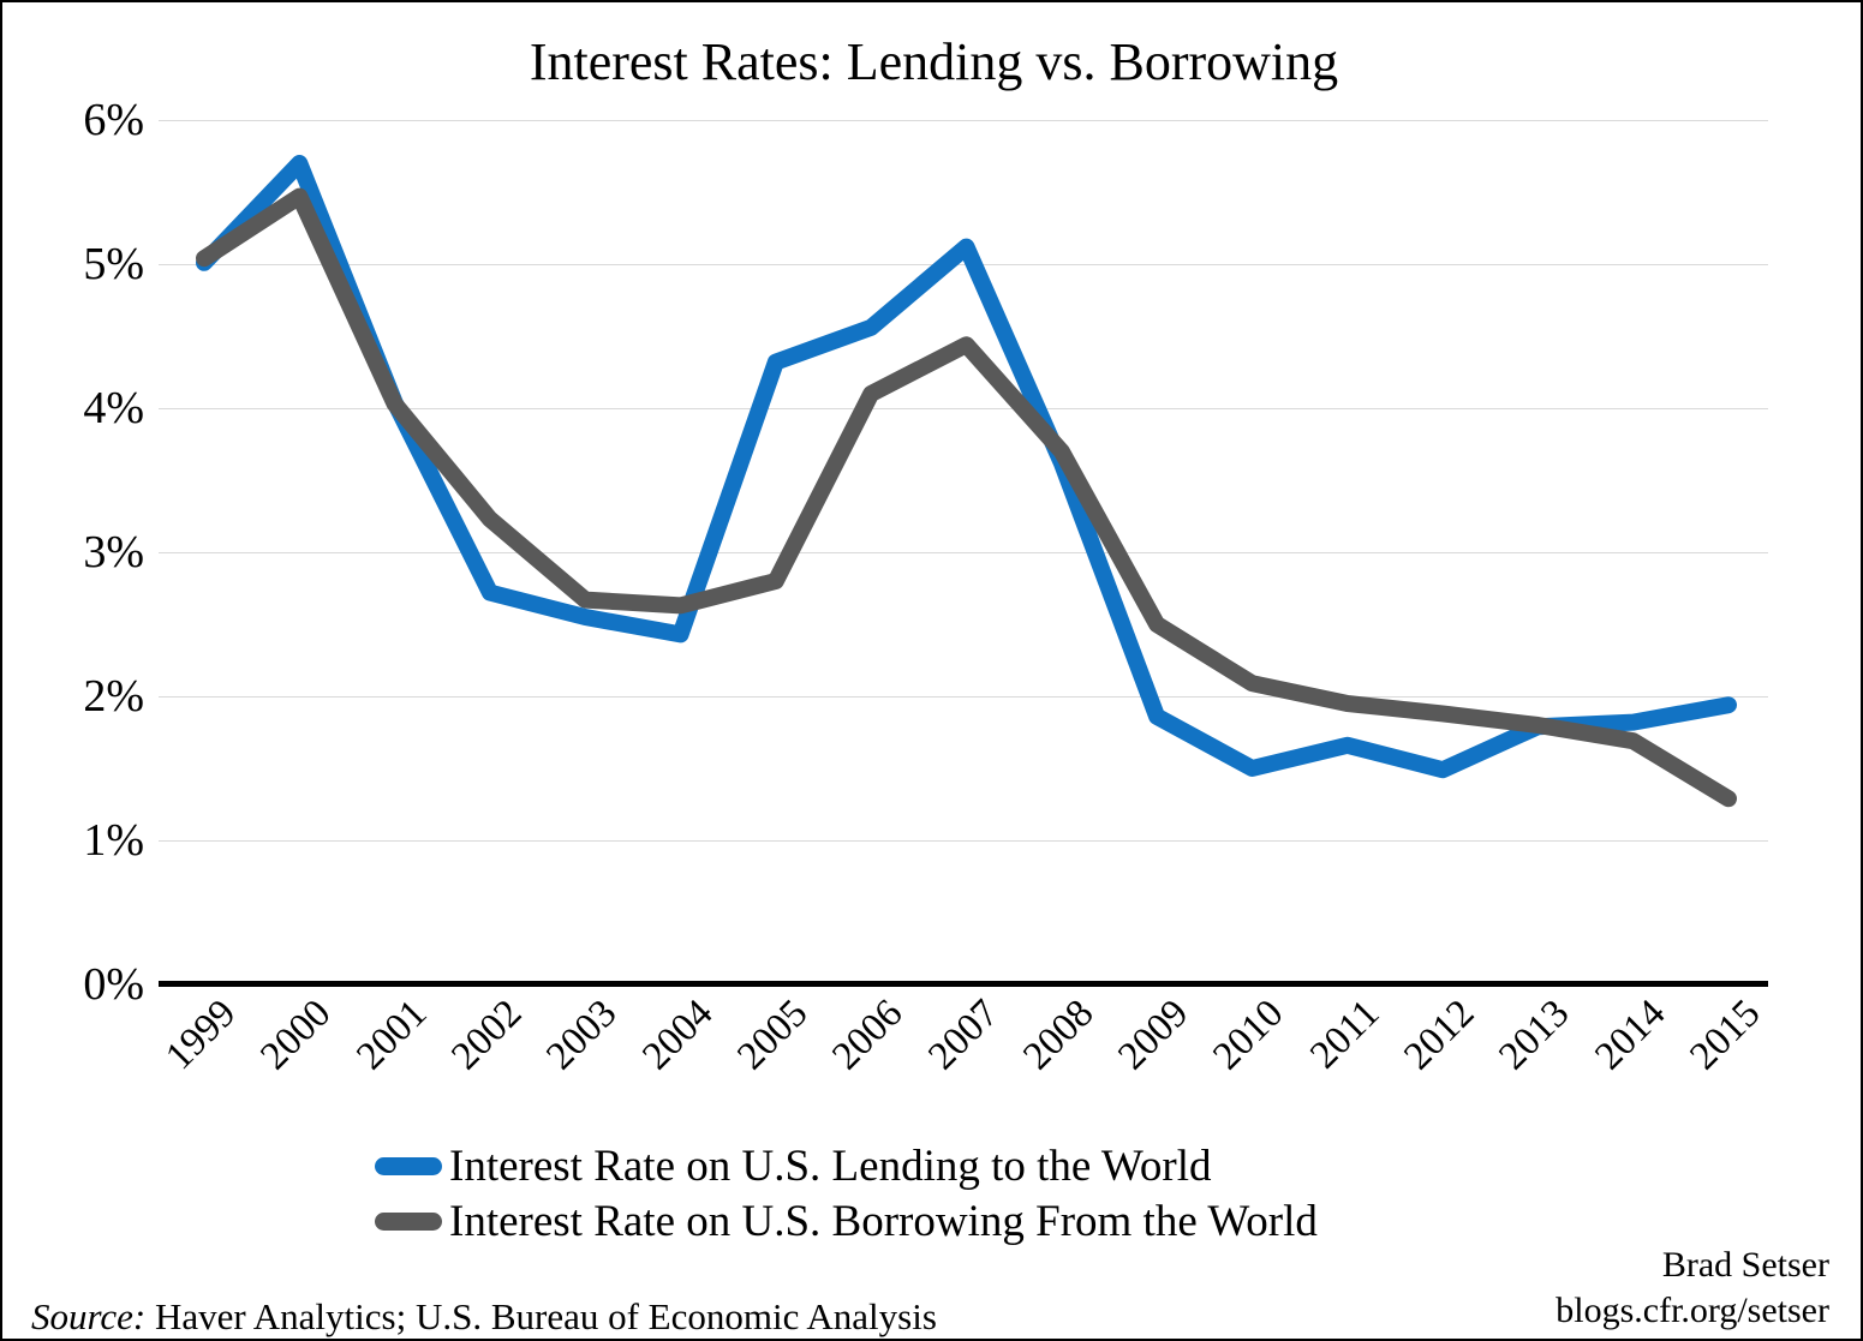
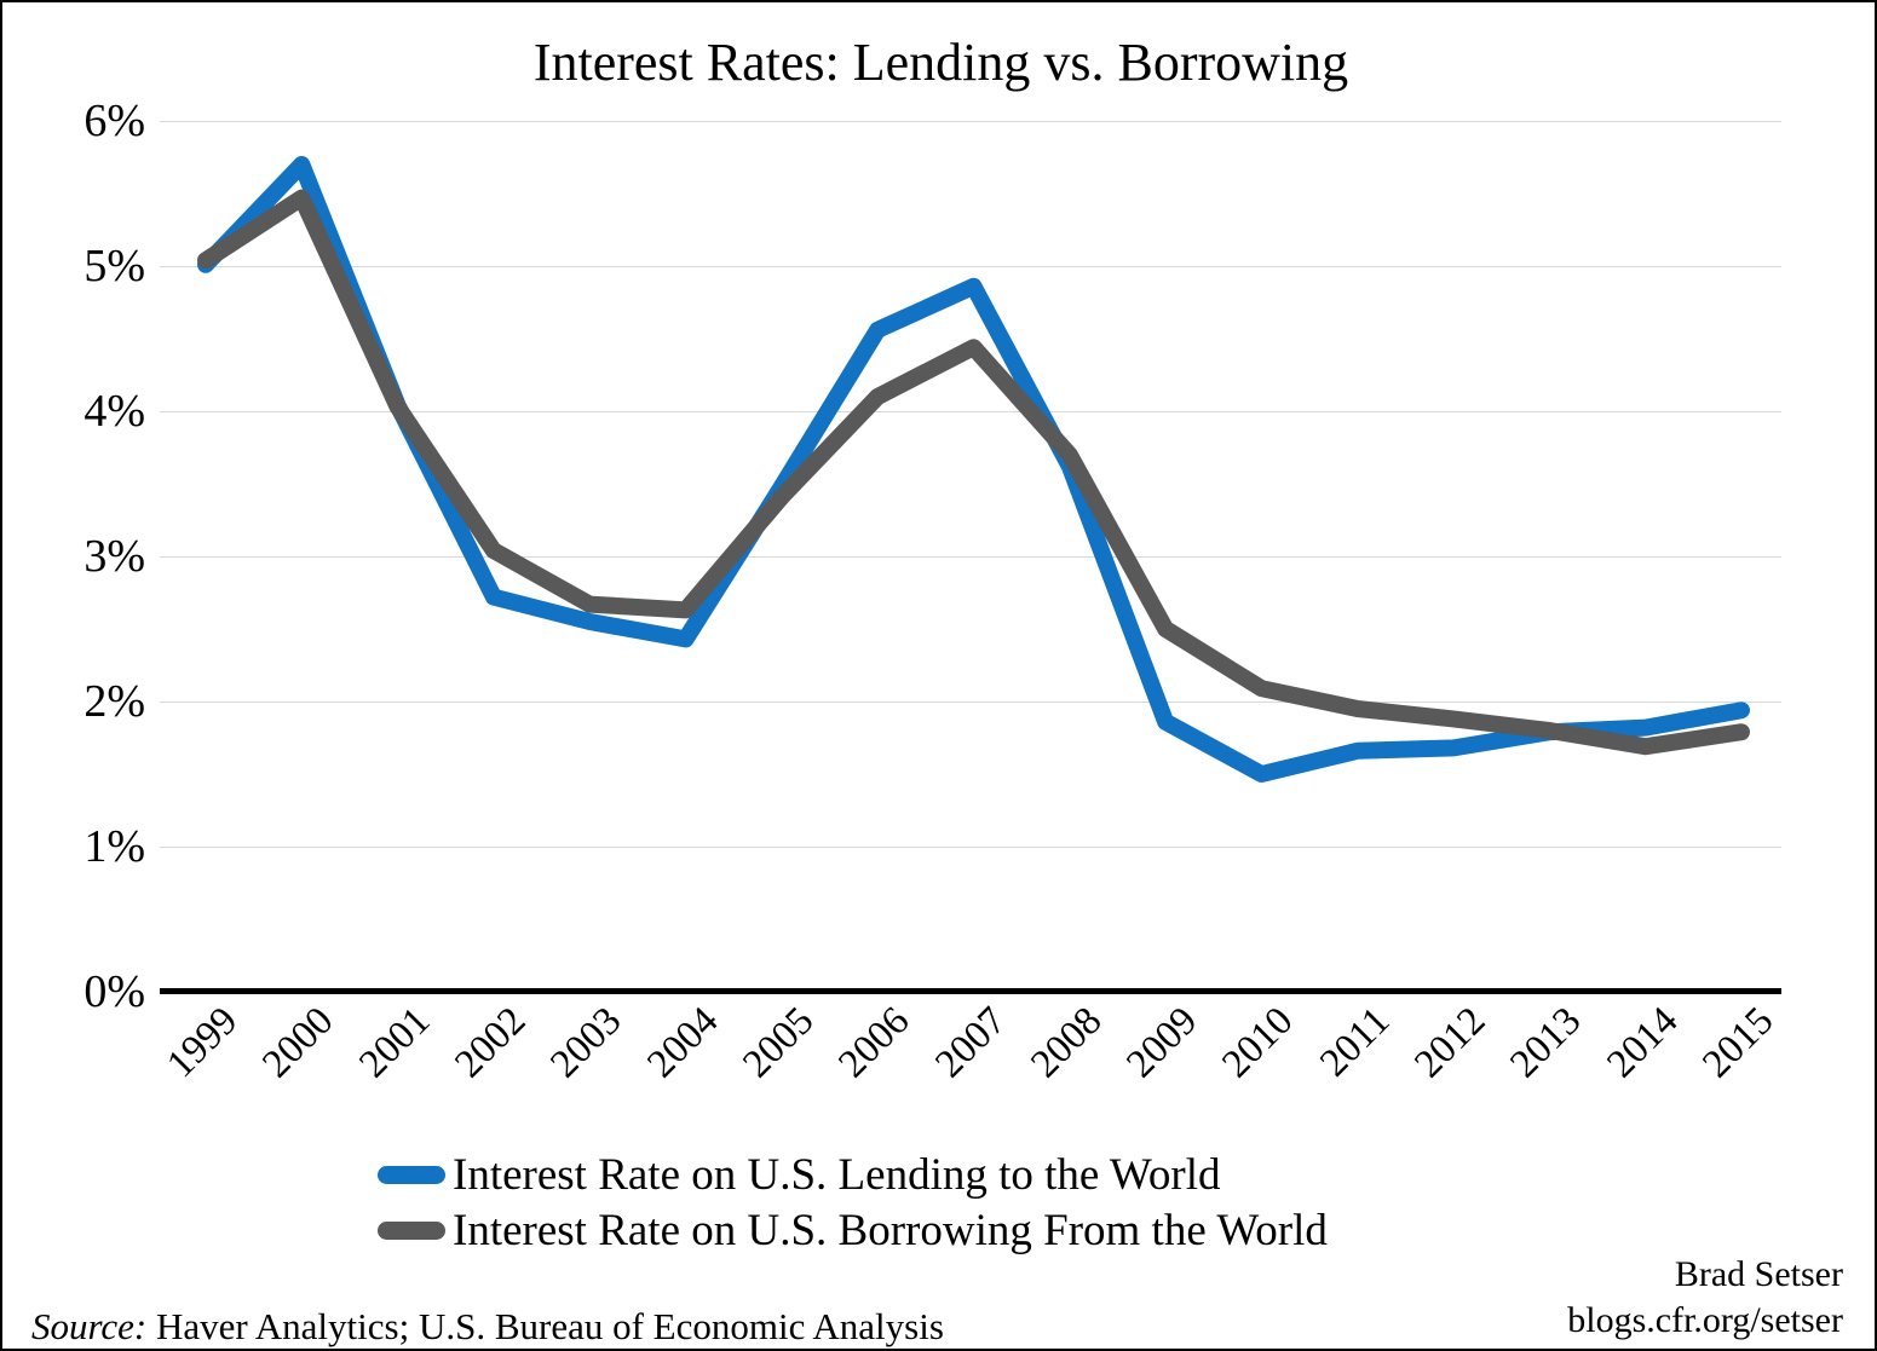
Interest Rate on U.S. Borrowing From the World/2002: 3.23% -> 3.04%
Interest Rate on U.S. Lending to the World/2005: 4.32% -> 3.48%
Interest Rate on U.S. Borrowing From the World/2005: 2.80% -> 3.41%
Interest Rate on U.S. Lending to the World/2007: 5.12% -> 4.86%
Interest Rate on U.S. Lending to the World/2012: 1.49% -> 1.68%
Interest Rate on U.S. Borrowing From the World/2015: 1.29% -> 1.79%
